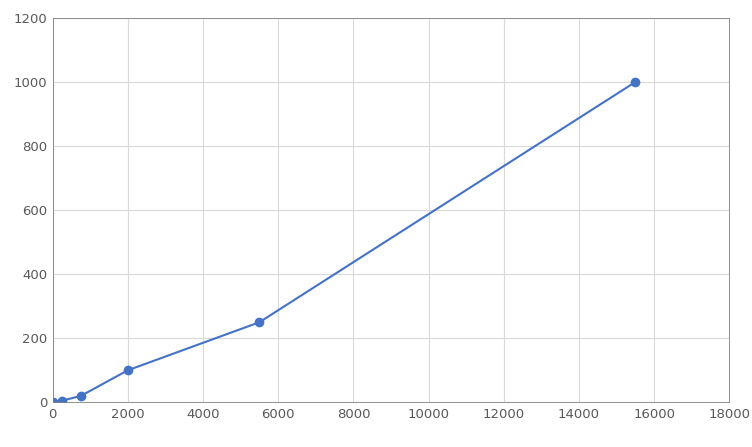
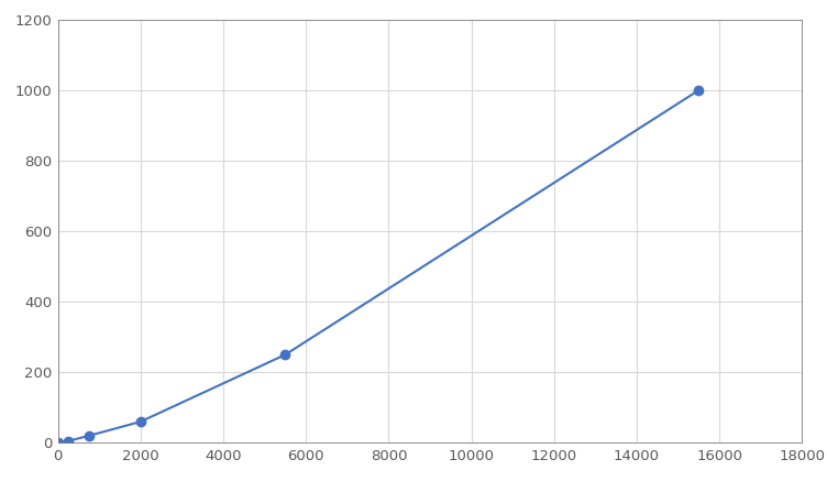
2000: 100 -> 60
